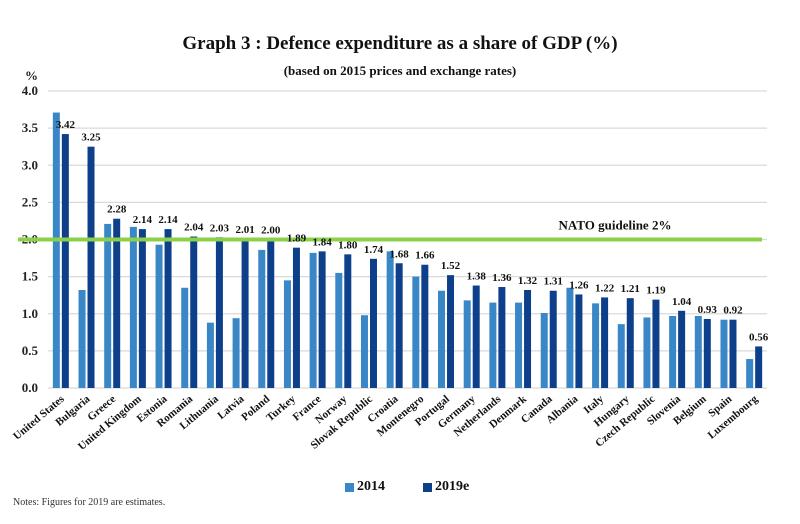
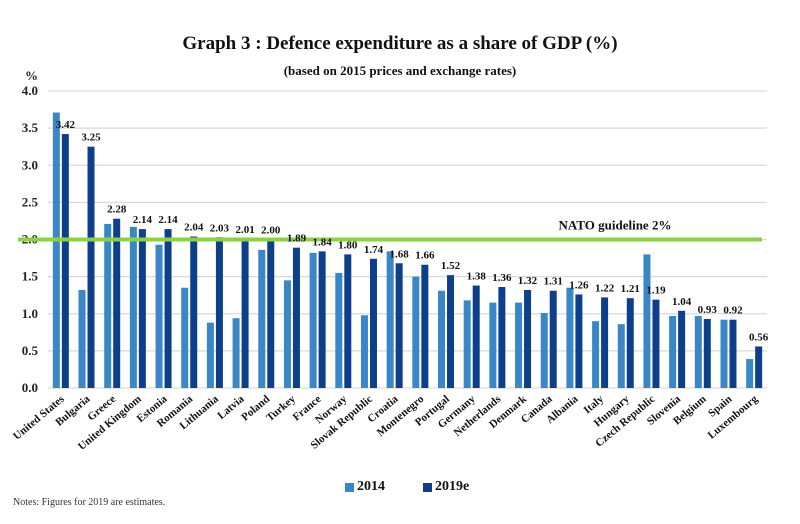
2014/Italy: 1.1 -> 0.9
2014/Czech Republic: 0.9 -> 1.8
